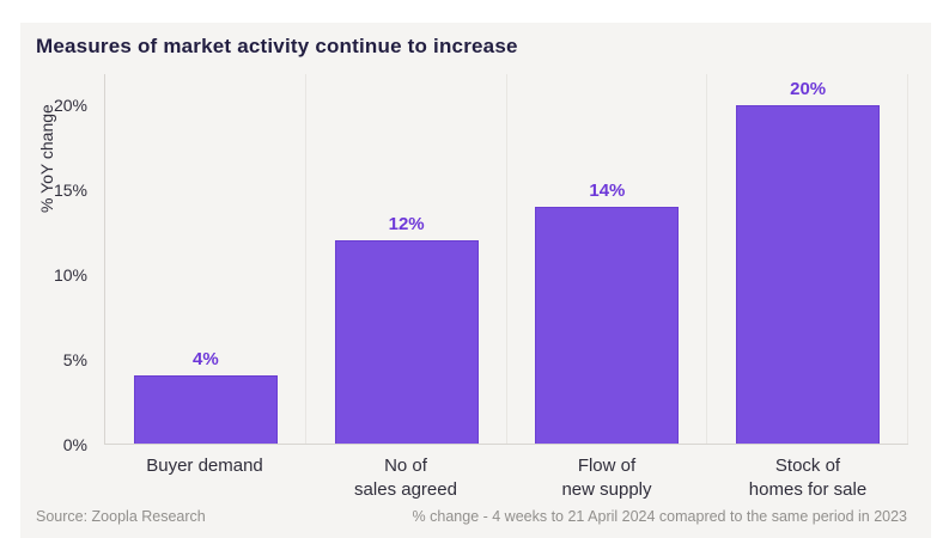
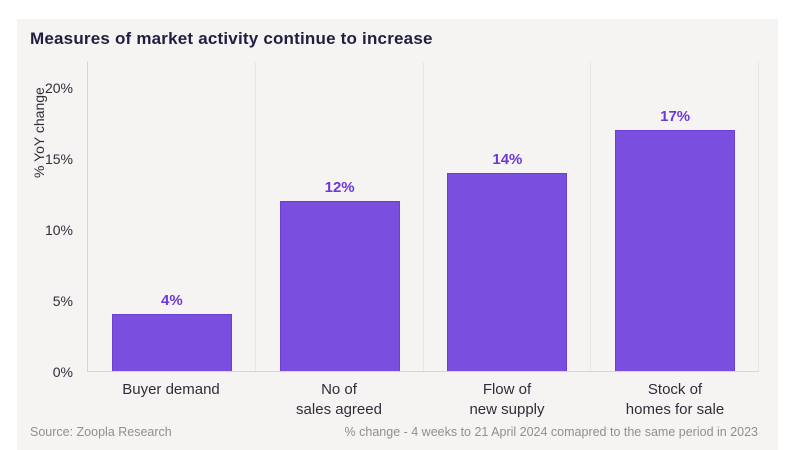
Stock of homes for sale: 20% -> 17%
